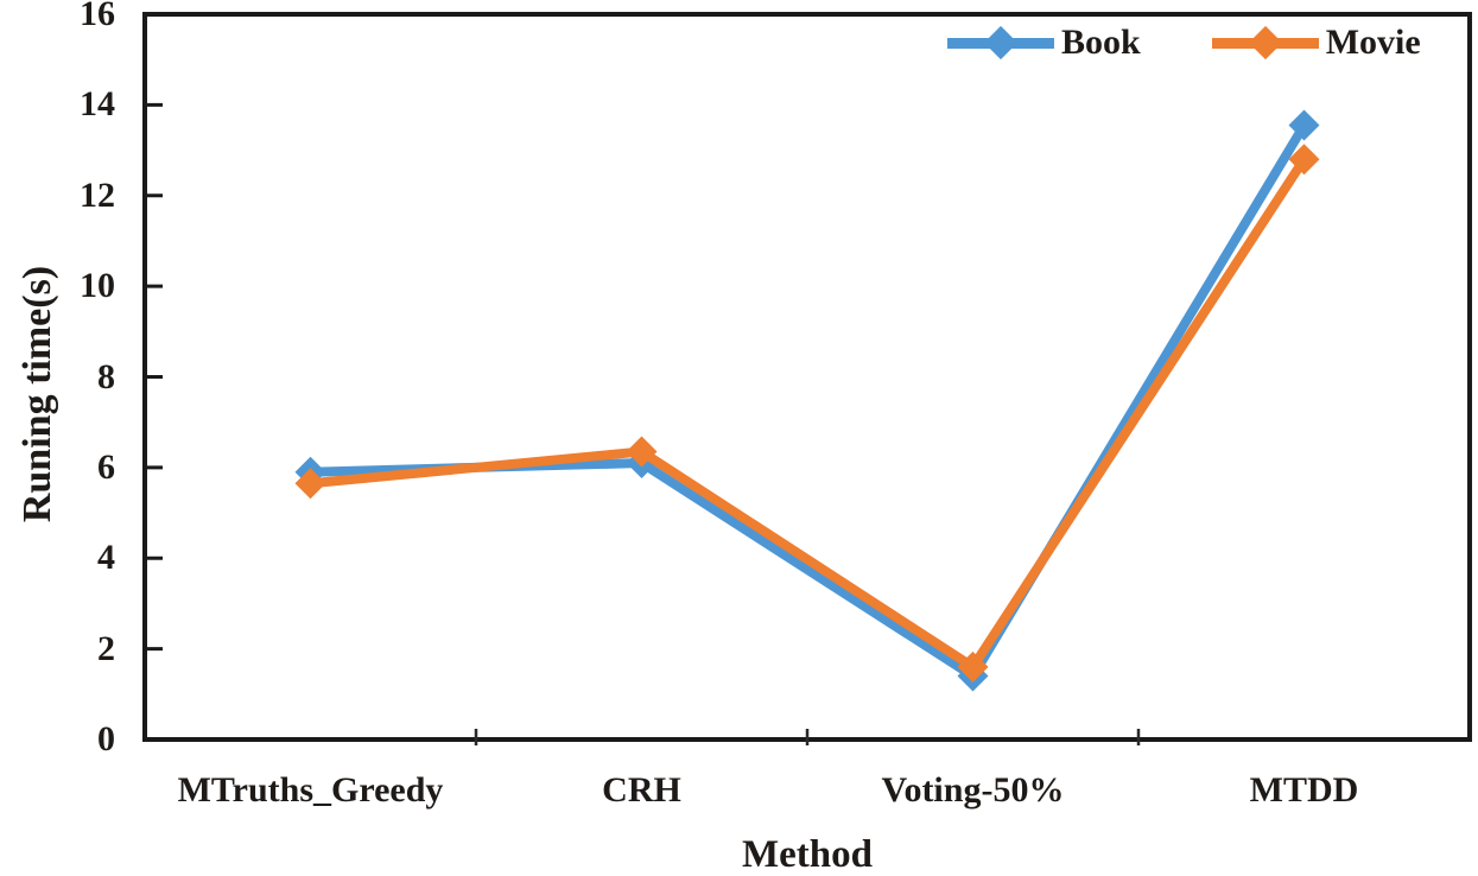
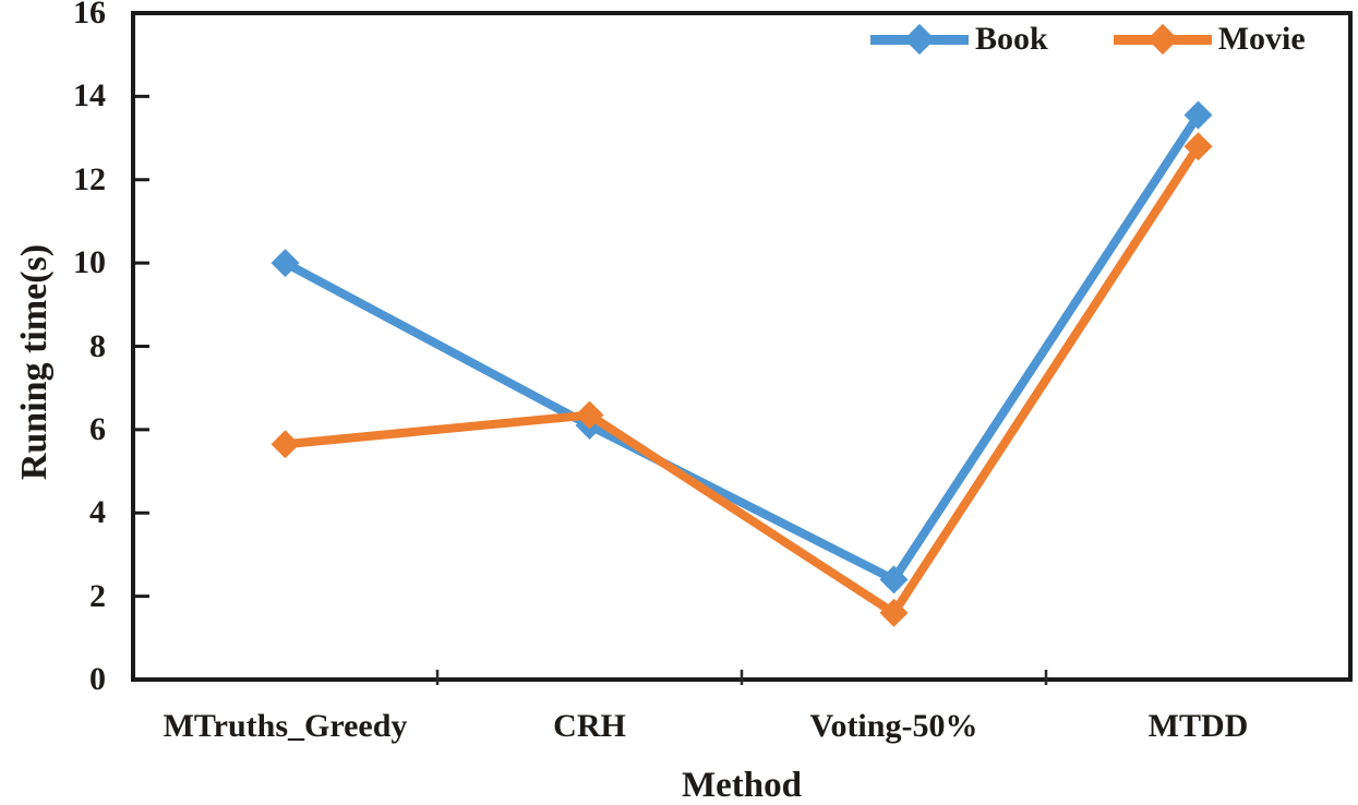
Book/MTruths_Greedy: 5.9 -> 10.0
Book/Voting-50%: 1.4 -> 2.4
